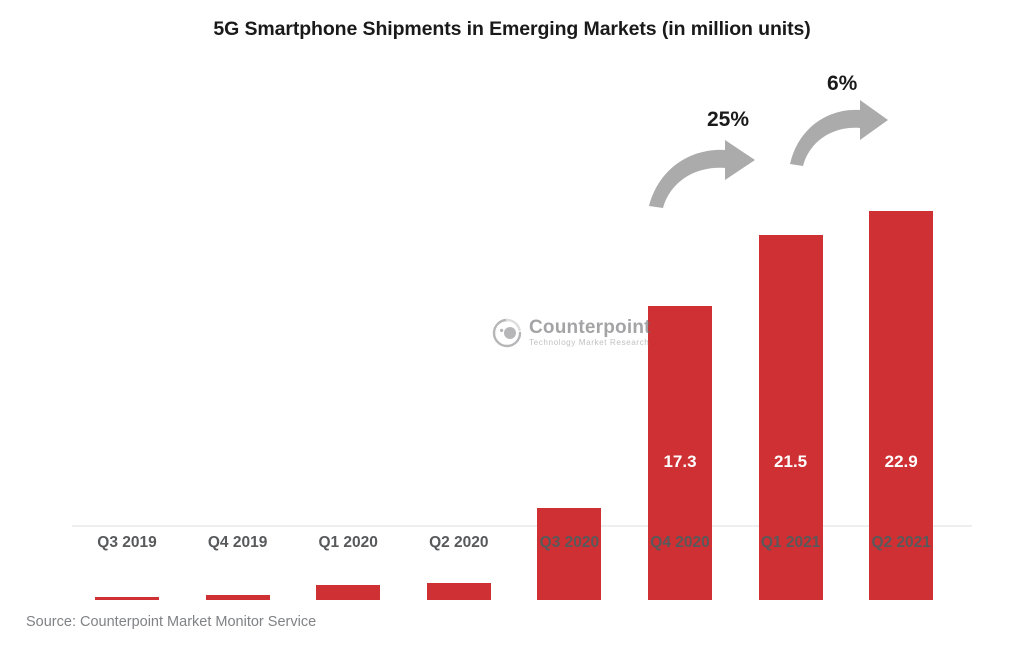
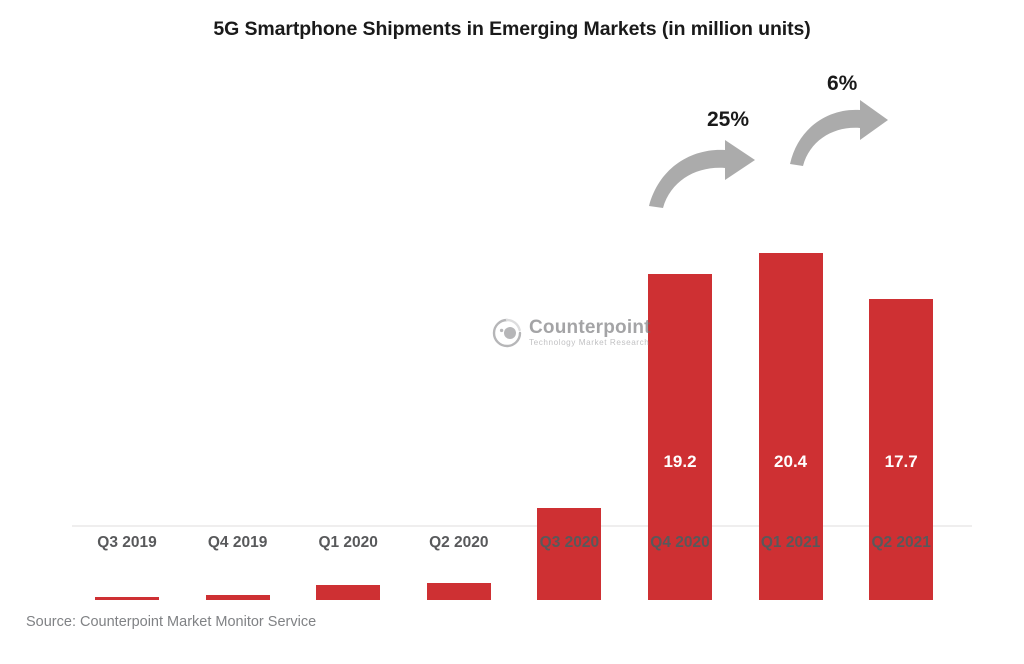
Q4 2020: 17.3 -> 19.2
Q1 2021: 21.5 -> 20.4
Q2 2021: 22.9 -> 17.7
